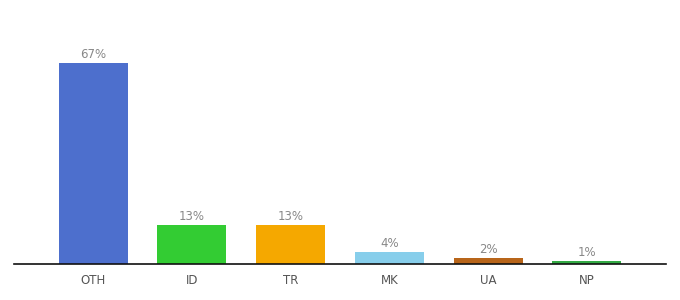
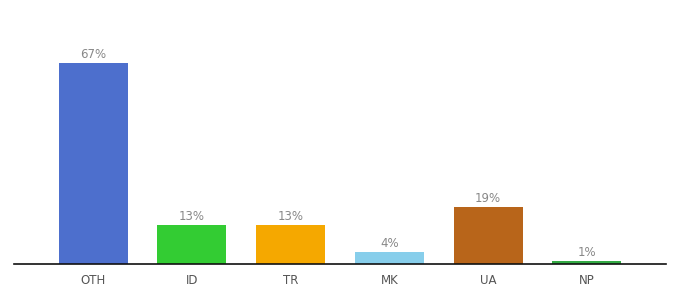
UA: 2% -> 19%
